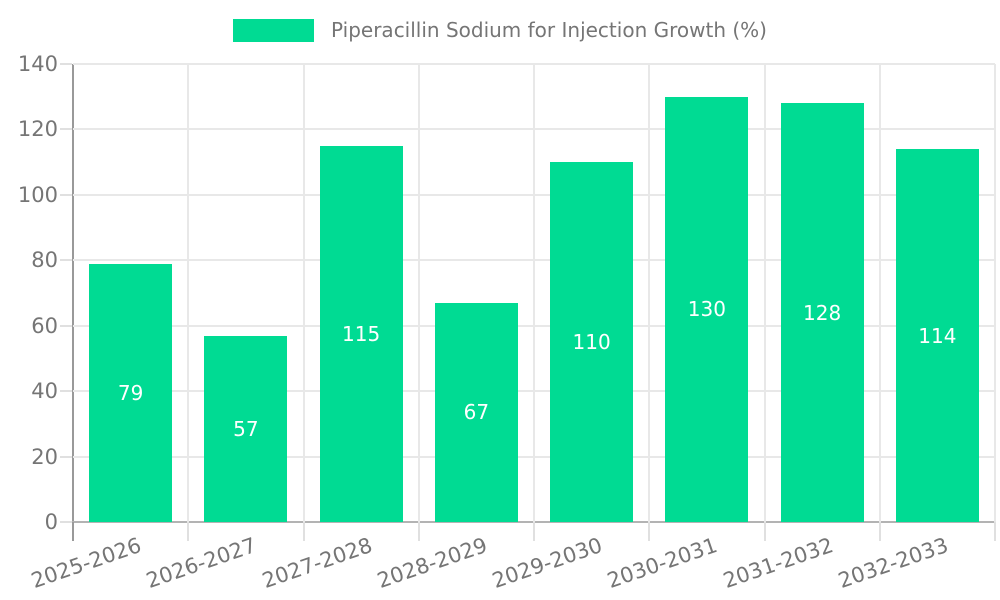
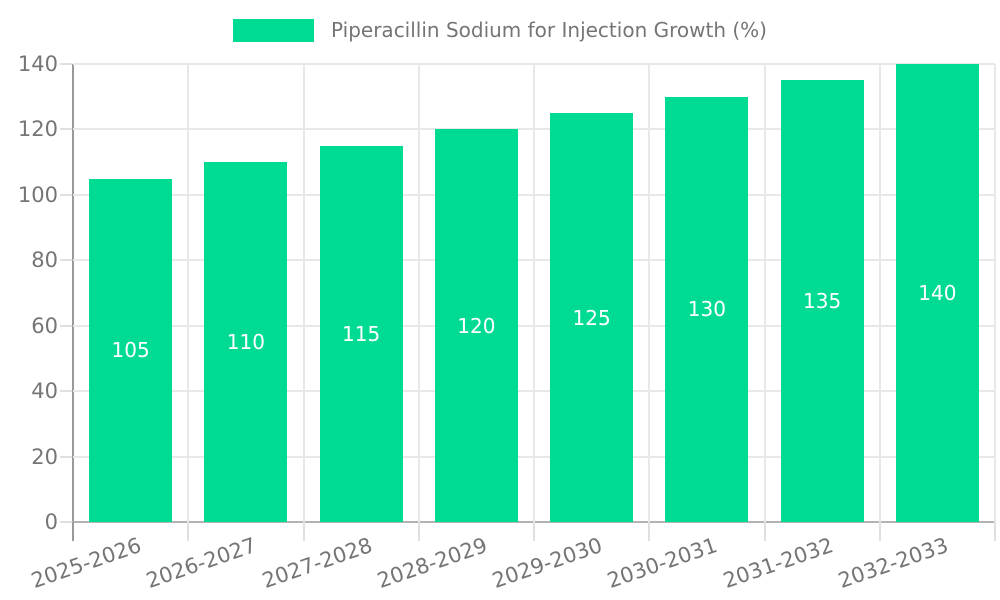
2025-2026: 79 -> 105
2026-2027: 57 -> 110
2028-2029: 67 -> 120
2029-2030: 110 -> 125
2031-2032: 128 -> 135
2032-2033: 114 -> 140
